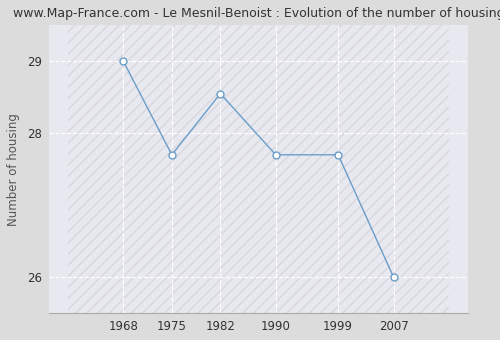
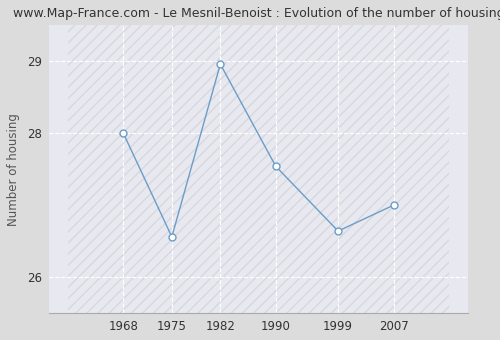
1968: 29.00 -> 28.00
1975: 27.70 -> 26.56
1982: 28.55 -> 28.96
1990: 27.70 -> 27.54
1999: 27.70 -> 26.64
2007: 26.00 -> 27.00
